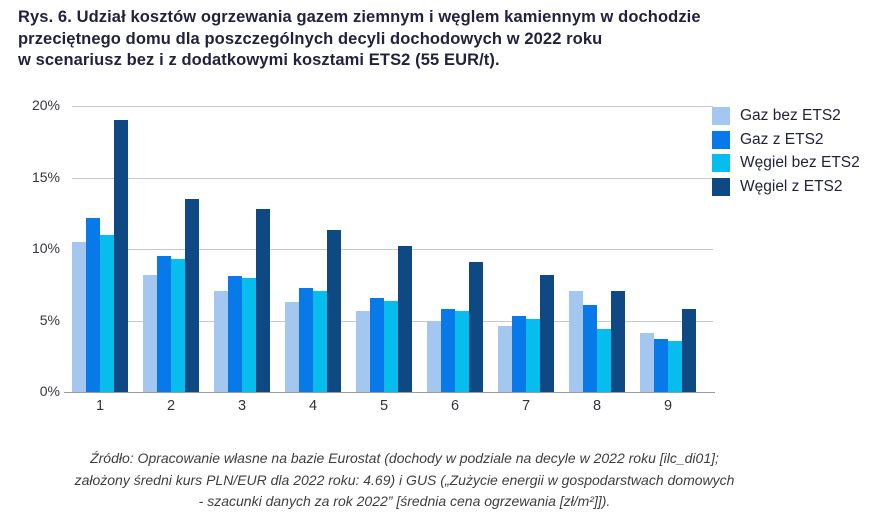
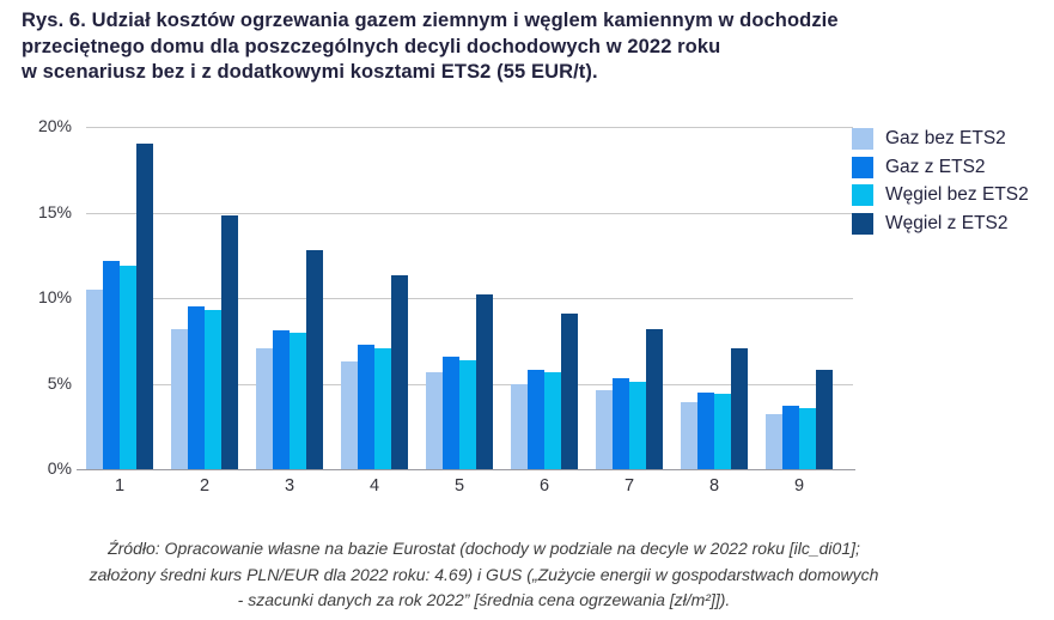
Węgiel bez ETS2/1: 11.0% -> 11.9%
Węgiel z ETS2/2: 13.5% -> 14.8%
Gaz bez ETS2/8: 7.1% -> 3.9%
Gaz z ETS2/8: 6.1% -> 4.5%
Gaz bez ETS2/9: 4.1% -> 3.2%
